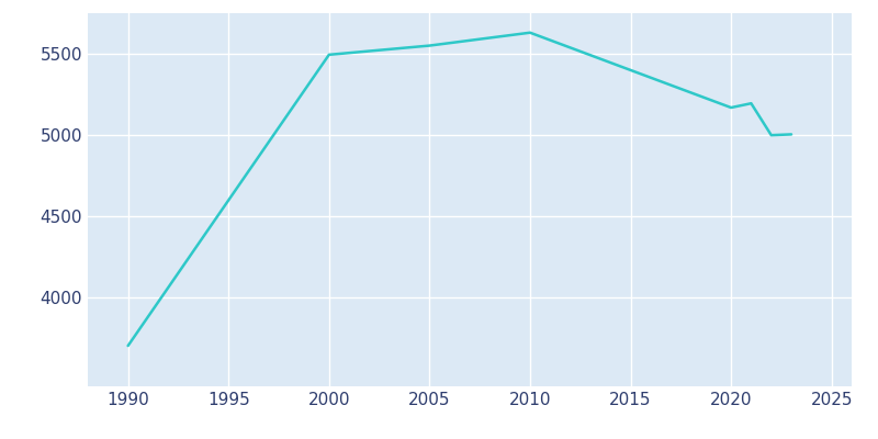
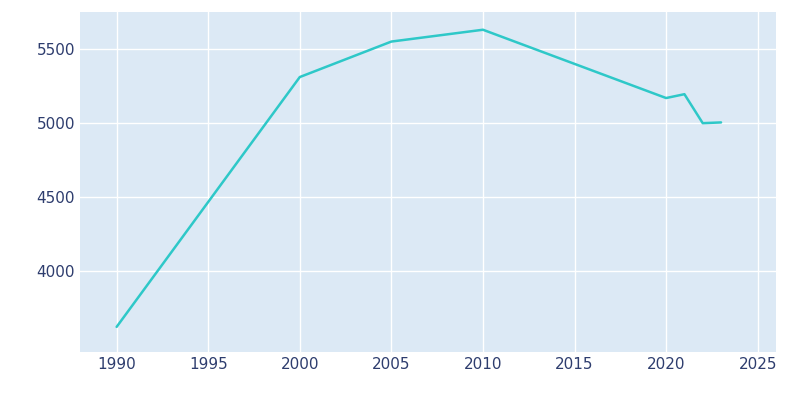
1990: 3700 -> 3620
2000: 5490 -> 5310
